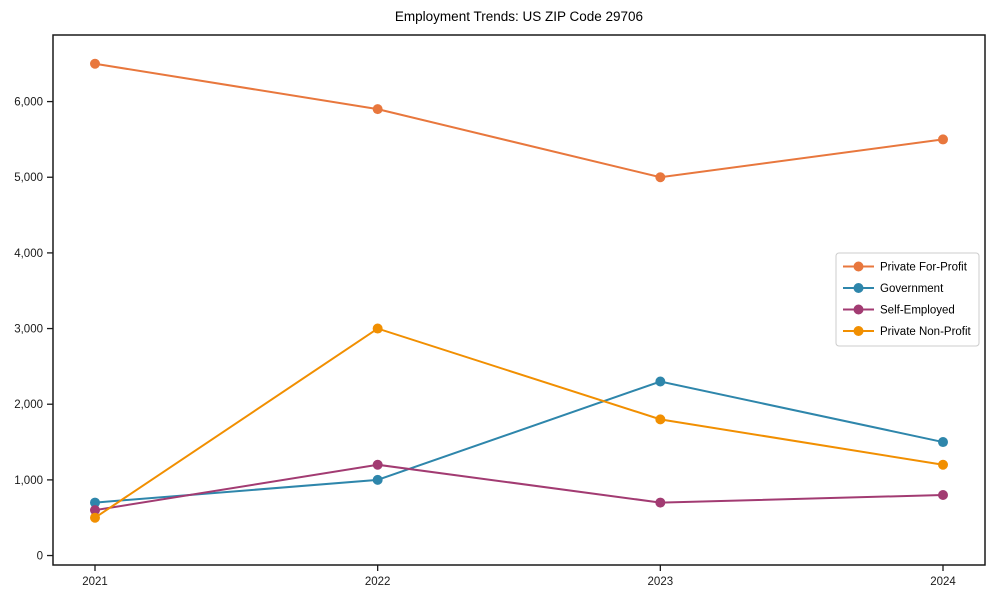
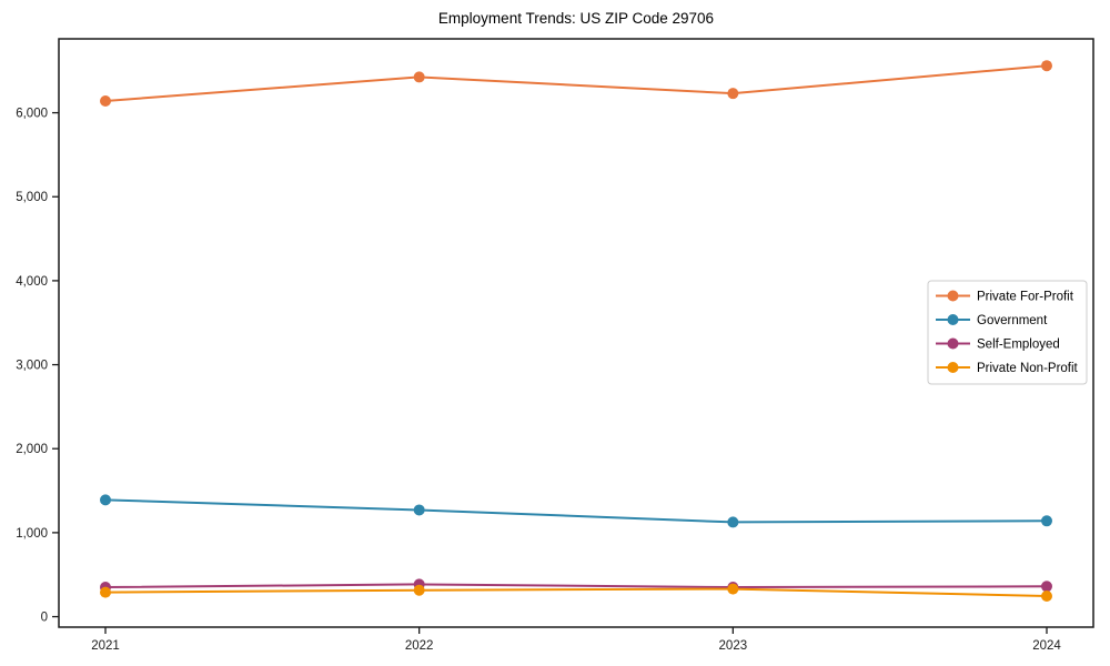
Private For-Profit/2021: 6500 -> 6100
Government/2021: 700 -> 1400
Self-Employed/2021: 600 -> 400
Private Non-Profit/2021: 500 -> 300
Private For-Profit/2022: 5900 -> 6400
Government/2022: 1000 -> 1300
Self-Employed/2022: 1200 -> 400
Private Non-Profit/2022: 3000 -> 300
Private For-Profit/2023: 5000 -> 6200
Government/2023: 2300 -> 1100
Self-Employed/2023: 700 -> 400
Private Non-Profit/2023: 1800 -> 300
Private For-Profit/2024: 5500 -> 6600
Government/2024: 1500 -> 1100
Self-Employed/2024: 800 -> 400
Private Non-Profit/2024: 1200 -> 200
